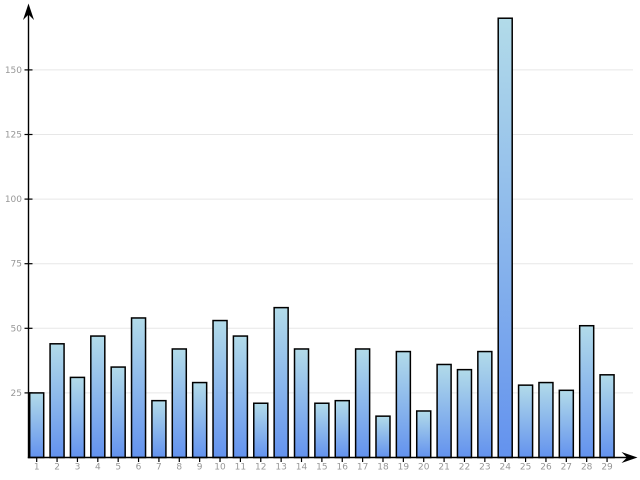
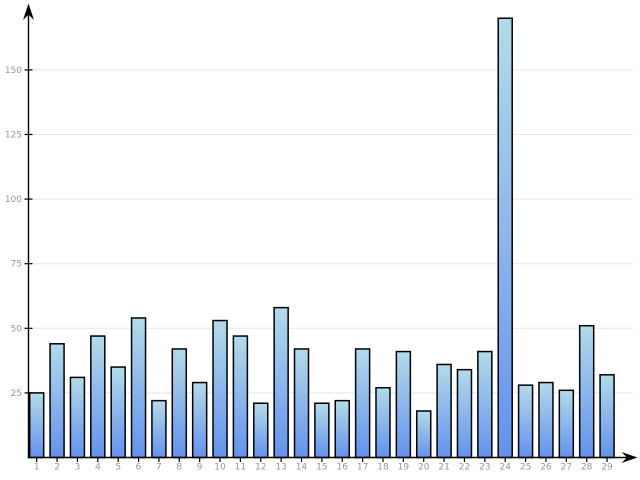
18: 16 -> 27
